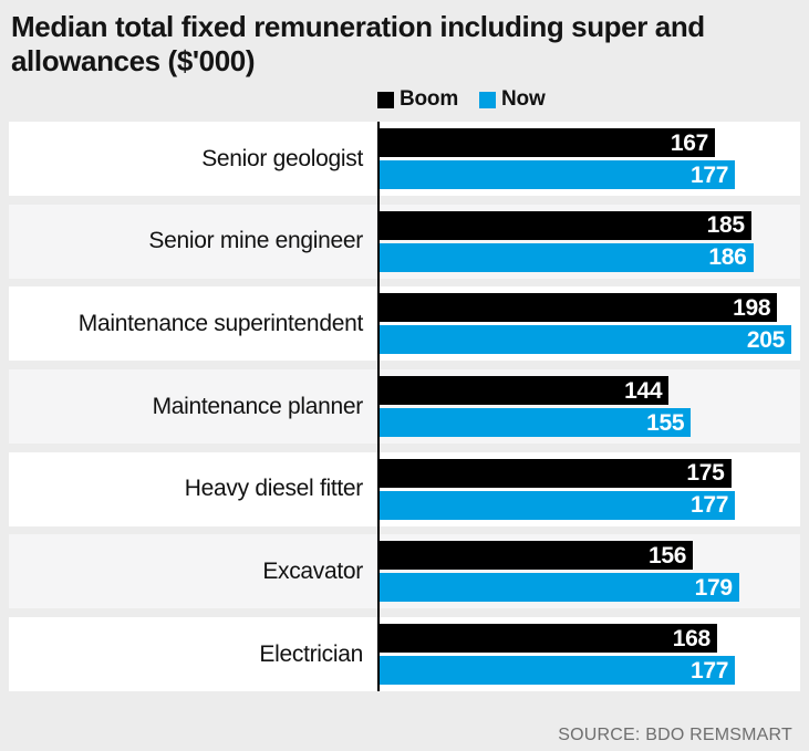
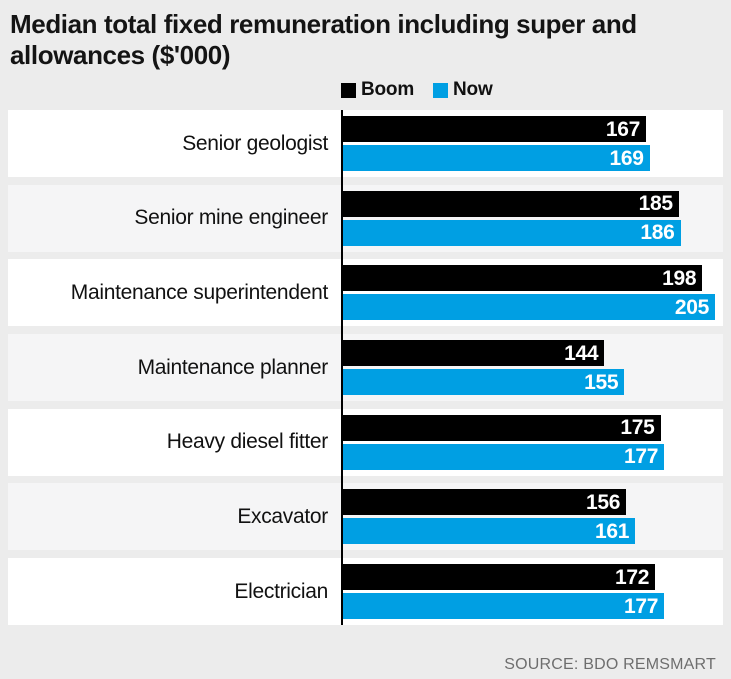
Now/Senior geologist: 177 -> 169
Now/Excavator: 179 -> 161
Boom/Electrician: 168 -> 172
